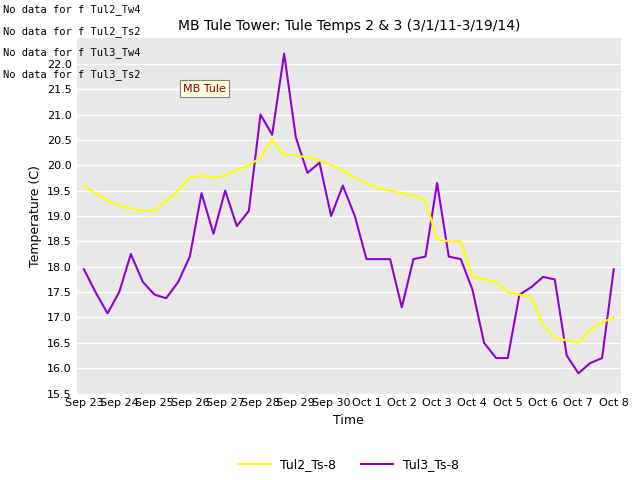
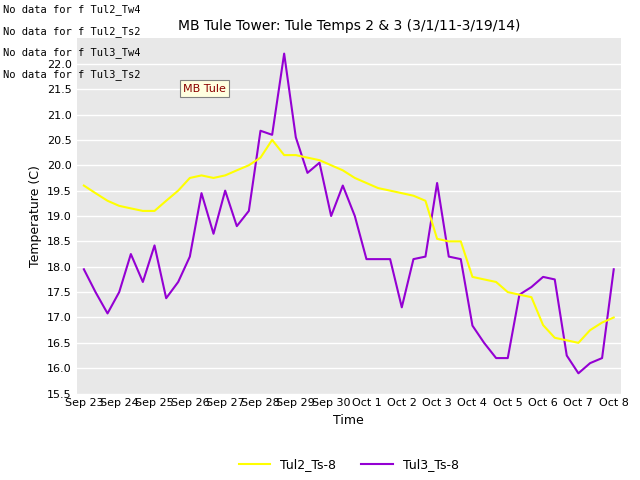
Tul3_Ts-8/Sep 25: 17.45 -> 18.42
Tul3_Ts-8/Sep 28: 21.00 -> 20.68
Tul3_Ts-8/Oct 4: 17.55 -> 16.84
